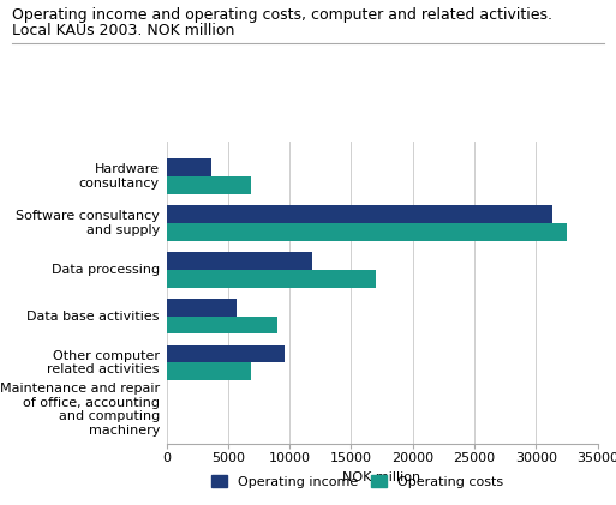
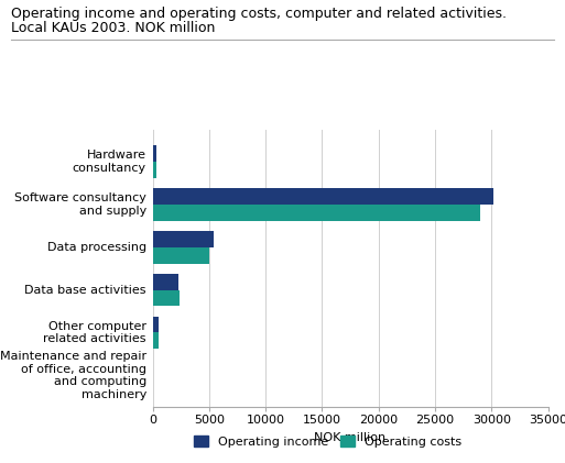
Operating income/Hardware consultancy: 3700 -> 400
Operating costs/Hardware consultancy: 6900 -> 300
Operating income/Software consultancy and supply: 31300 -> 30200
Operating costs/Software consultancy and supply: 32500 -> 29000
Operating income/Data processing: 11800 -> 5400
Operating costs/Data processing: 17000 -> 5000
Operating income/Data base activities: 5700 -> 2300
Operating costs/Data base activities: 9000 -> 2400
Operating income/Other computer related activities: 9600 -> 600
Operating costs/Other computer related activities: 6900 -> 500
